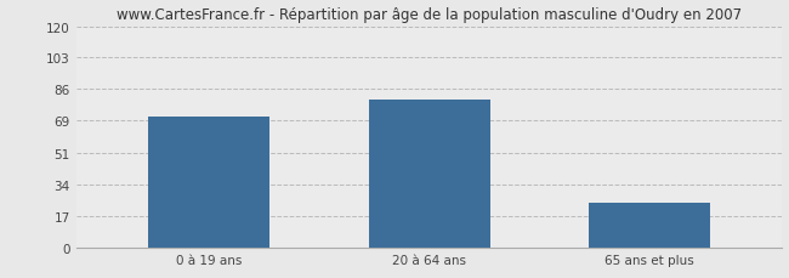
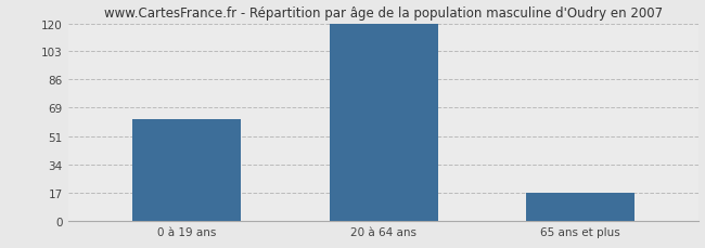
0 à 19 ans: 71 -> 62
20 à 64 ans: 80 -> 120
65 ans et plus: 24 -> 17
